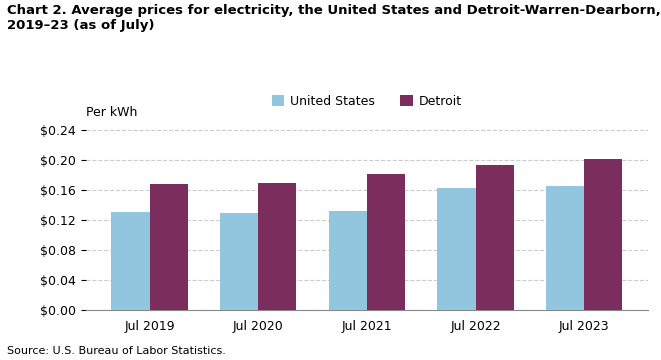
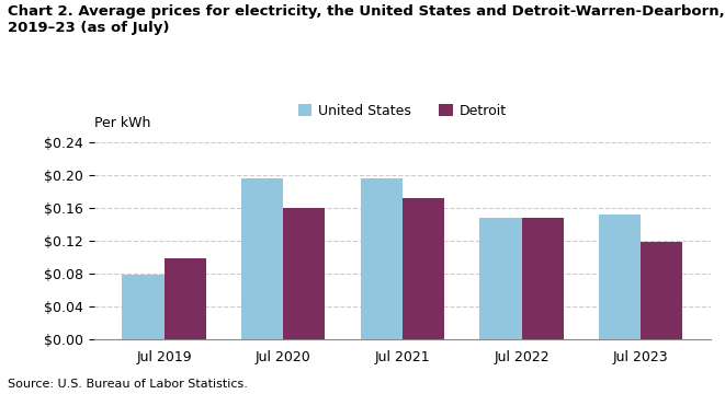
United States/Jul 2019: $0.130 -> $0.078
Detroit/Jul 2019: $0.168 -> $0.098
United States/Jul 2020: $0.129 -> $0.196
Detroit/Jul 2020: $0.169 -> $0.160
United States/Jul 2021: $0.132 -> $0.196
Detroit/Jul 2021: $0.181 -> $0.172
United States/Jul 2022: $0.162 -> $0.148
Detroit/Jul 2022: $0.193 -> $0.148
United States/Jul 2023: $0.165 -> $0.152
Detroit/Jul 2023: $0.201 -> $0.118
